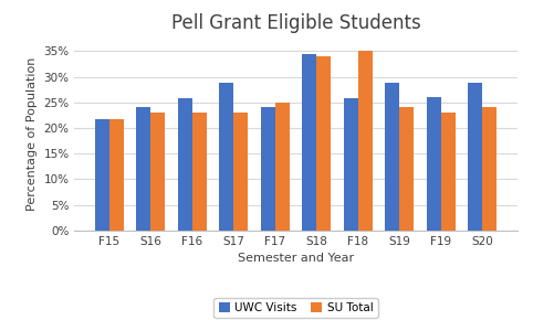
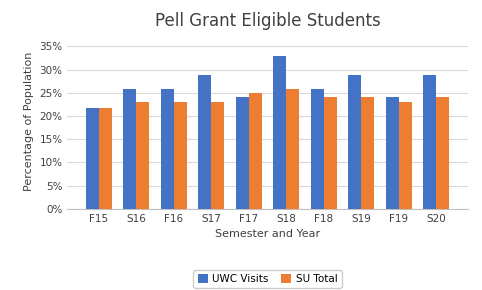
UWC Visits/S16: 24.0% -> 25.8%
UWC Visits/S18: 34.5% -> 33.0%
SU Total/S18: 34.0% -> 25.9%
SU Total/F18: 35.0% -> 24.2%
UWC Visits/F19: 26.0% -> 24.2%
